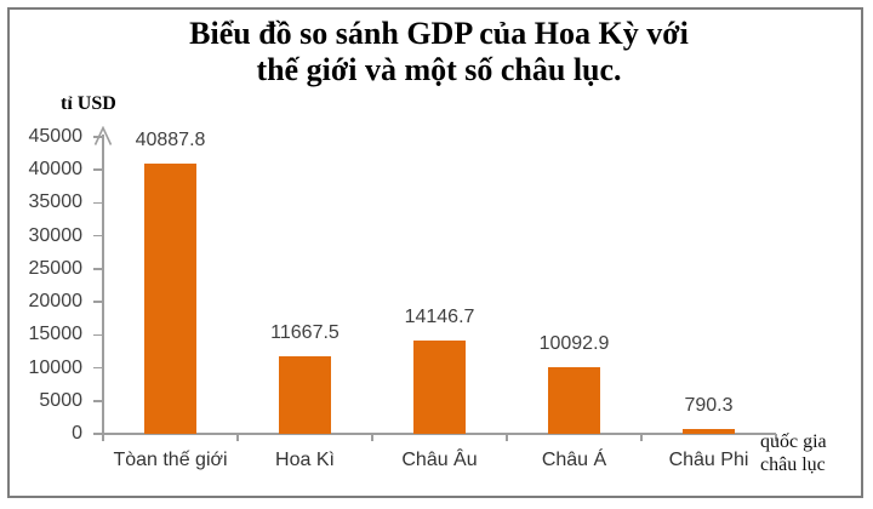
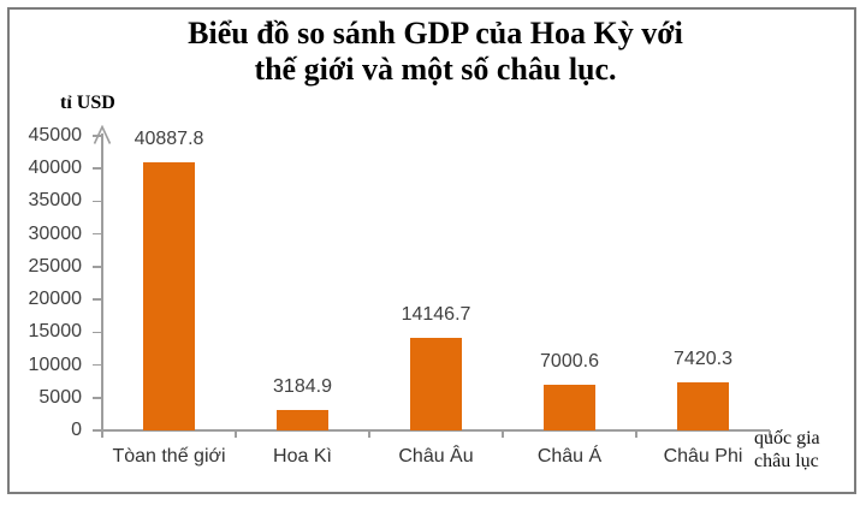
Hoa Kì: 11667.5 -> 3184.9
Châu Á: 10092.9 -> 7000.6
Châu Phi: 790.3 -> 7420.3
